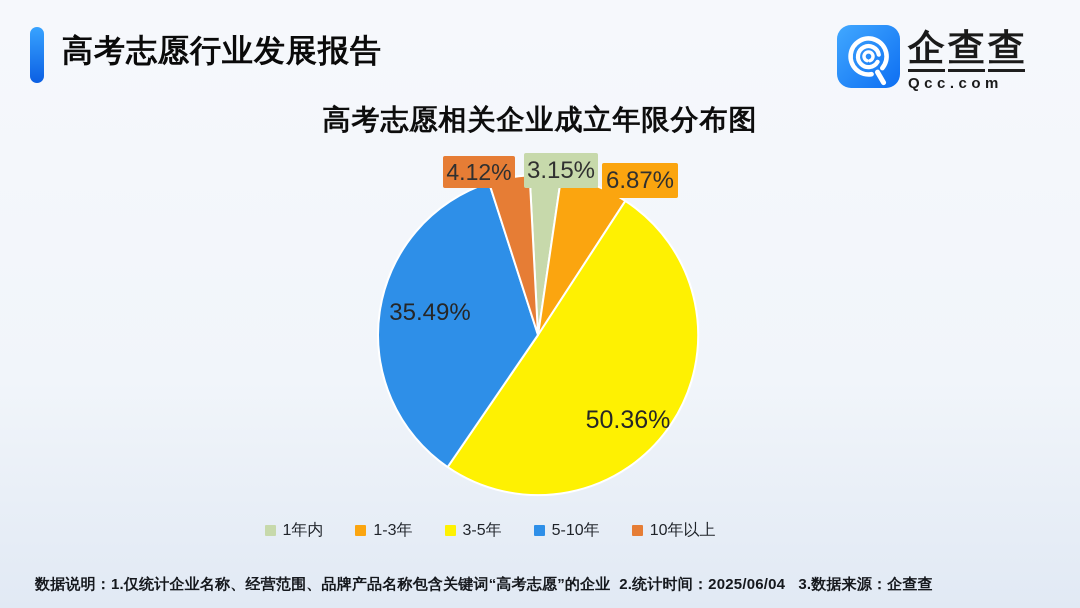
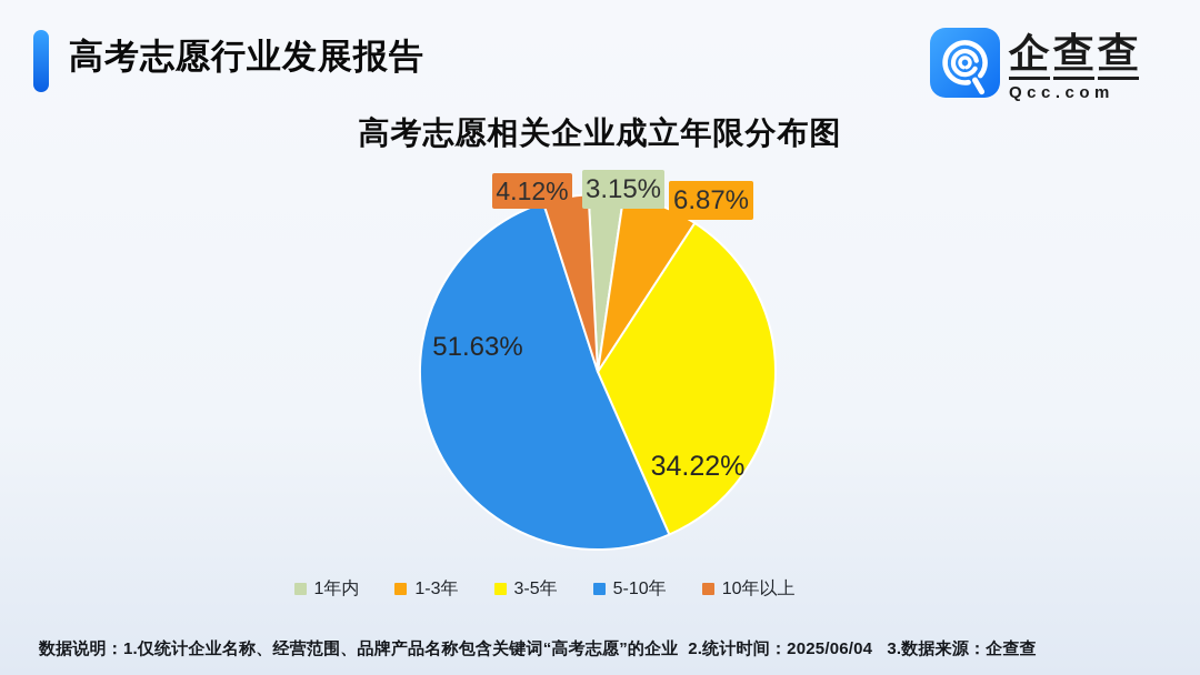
3-5年: 50.36% -> 34.22%
5-10年: 35.49% -> 51.63%
